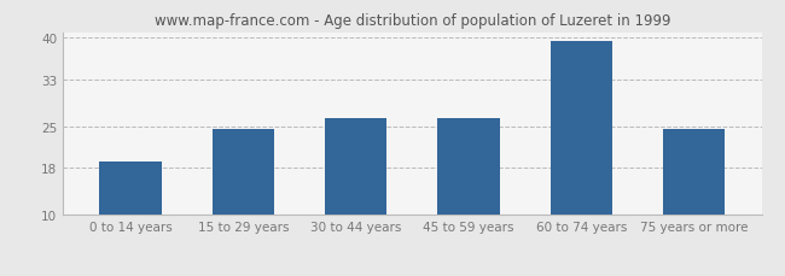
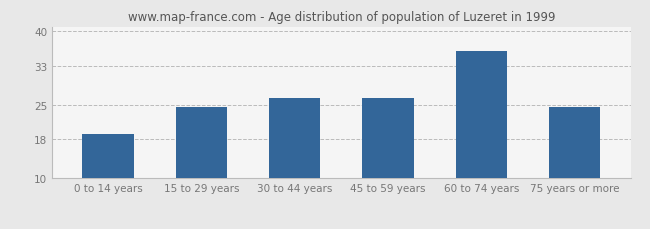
60 to 74 years: 39.5 -> 36.0
